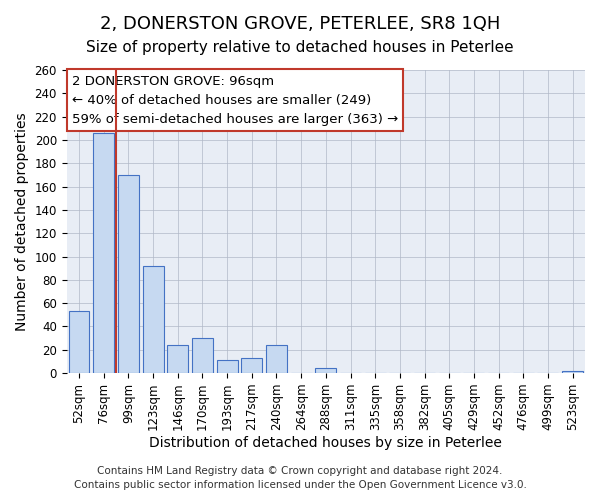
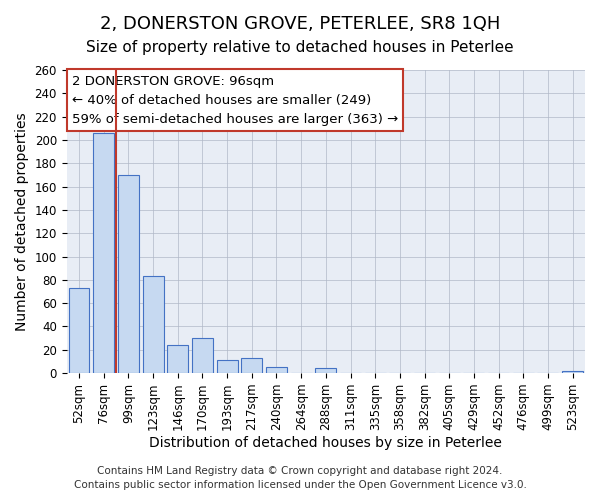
52sqm: 53 -> 73
123sqm: 92 -> 83
240sqm: 24 -> 5
